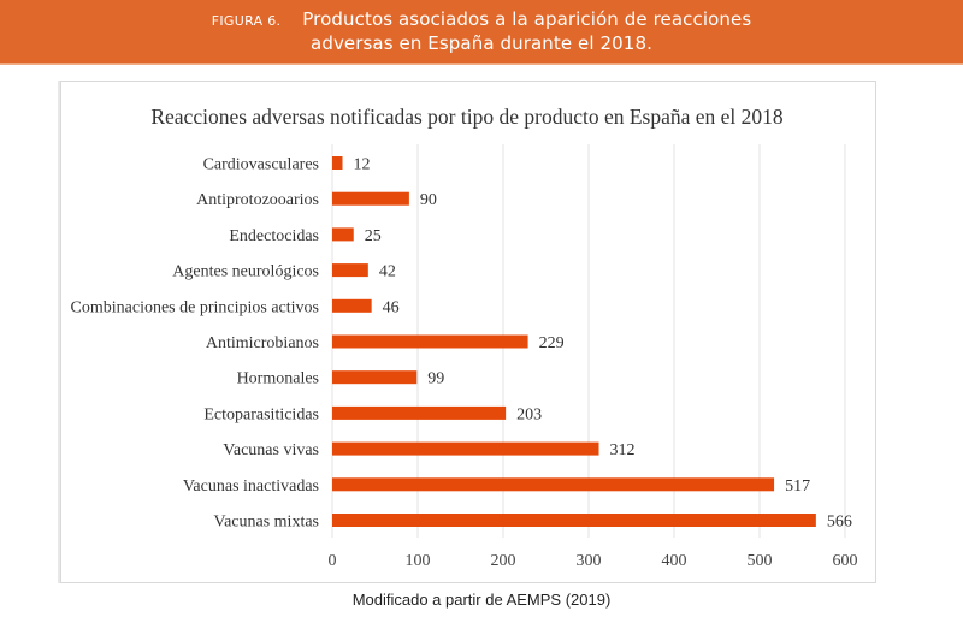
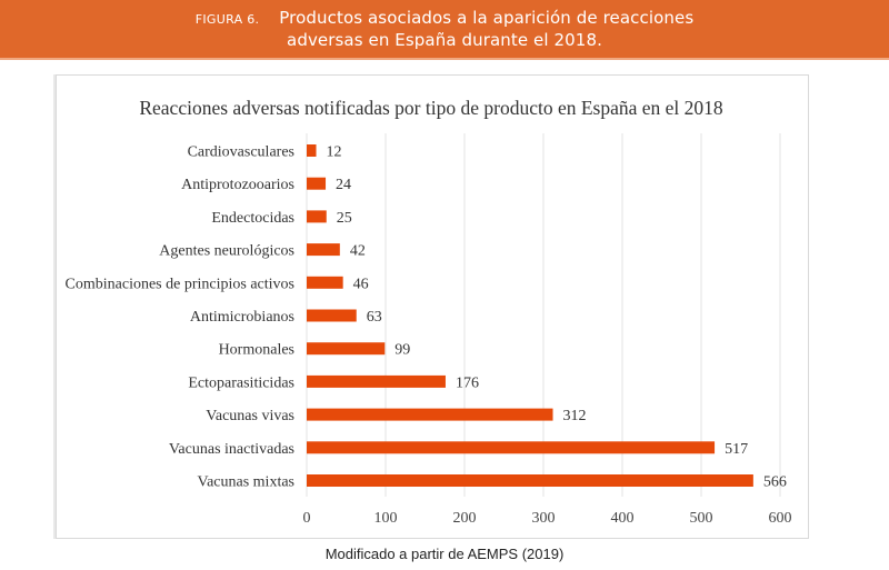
Antiprotozooarios: 90 -> 24
Antimicrobianos: 229 -> 63
Ectoparasiticidas: 203 -> 176
